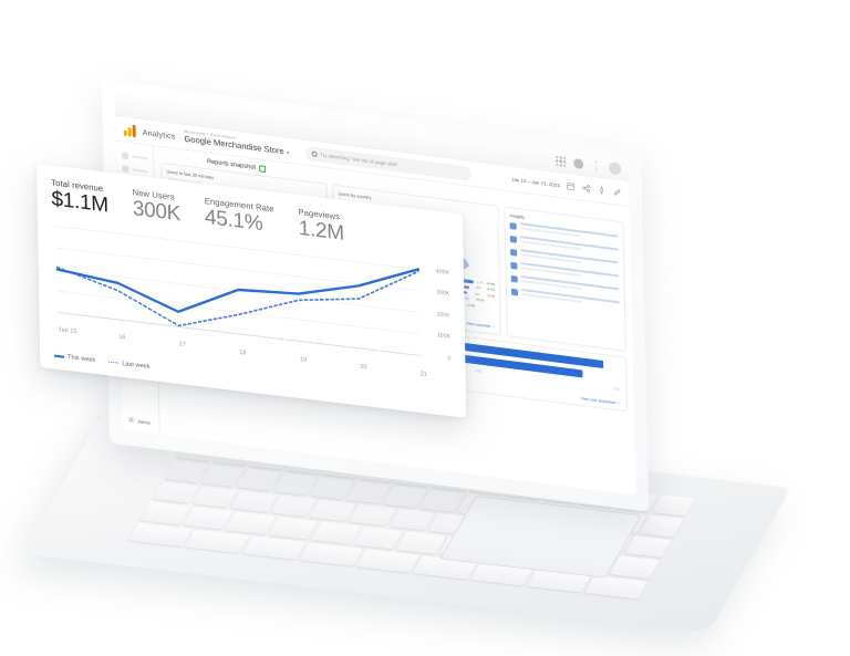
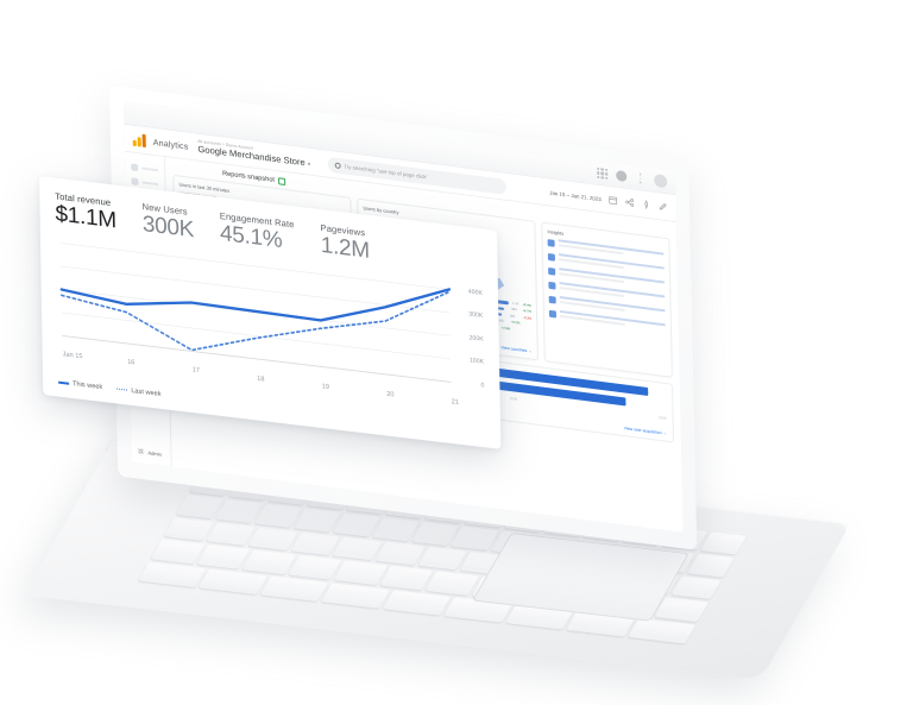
Last week/Jan 15: 210K -> 180K
This week/17: 70K -> 210K
This week/19: 220K -> 200K
Last week/19: 190K -> 160K
